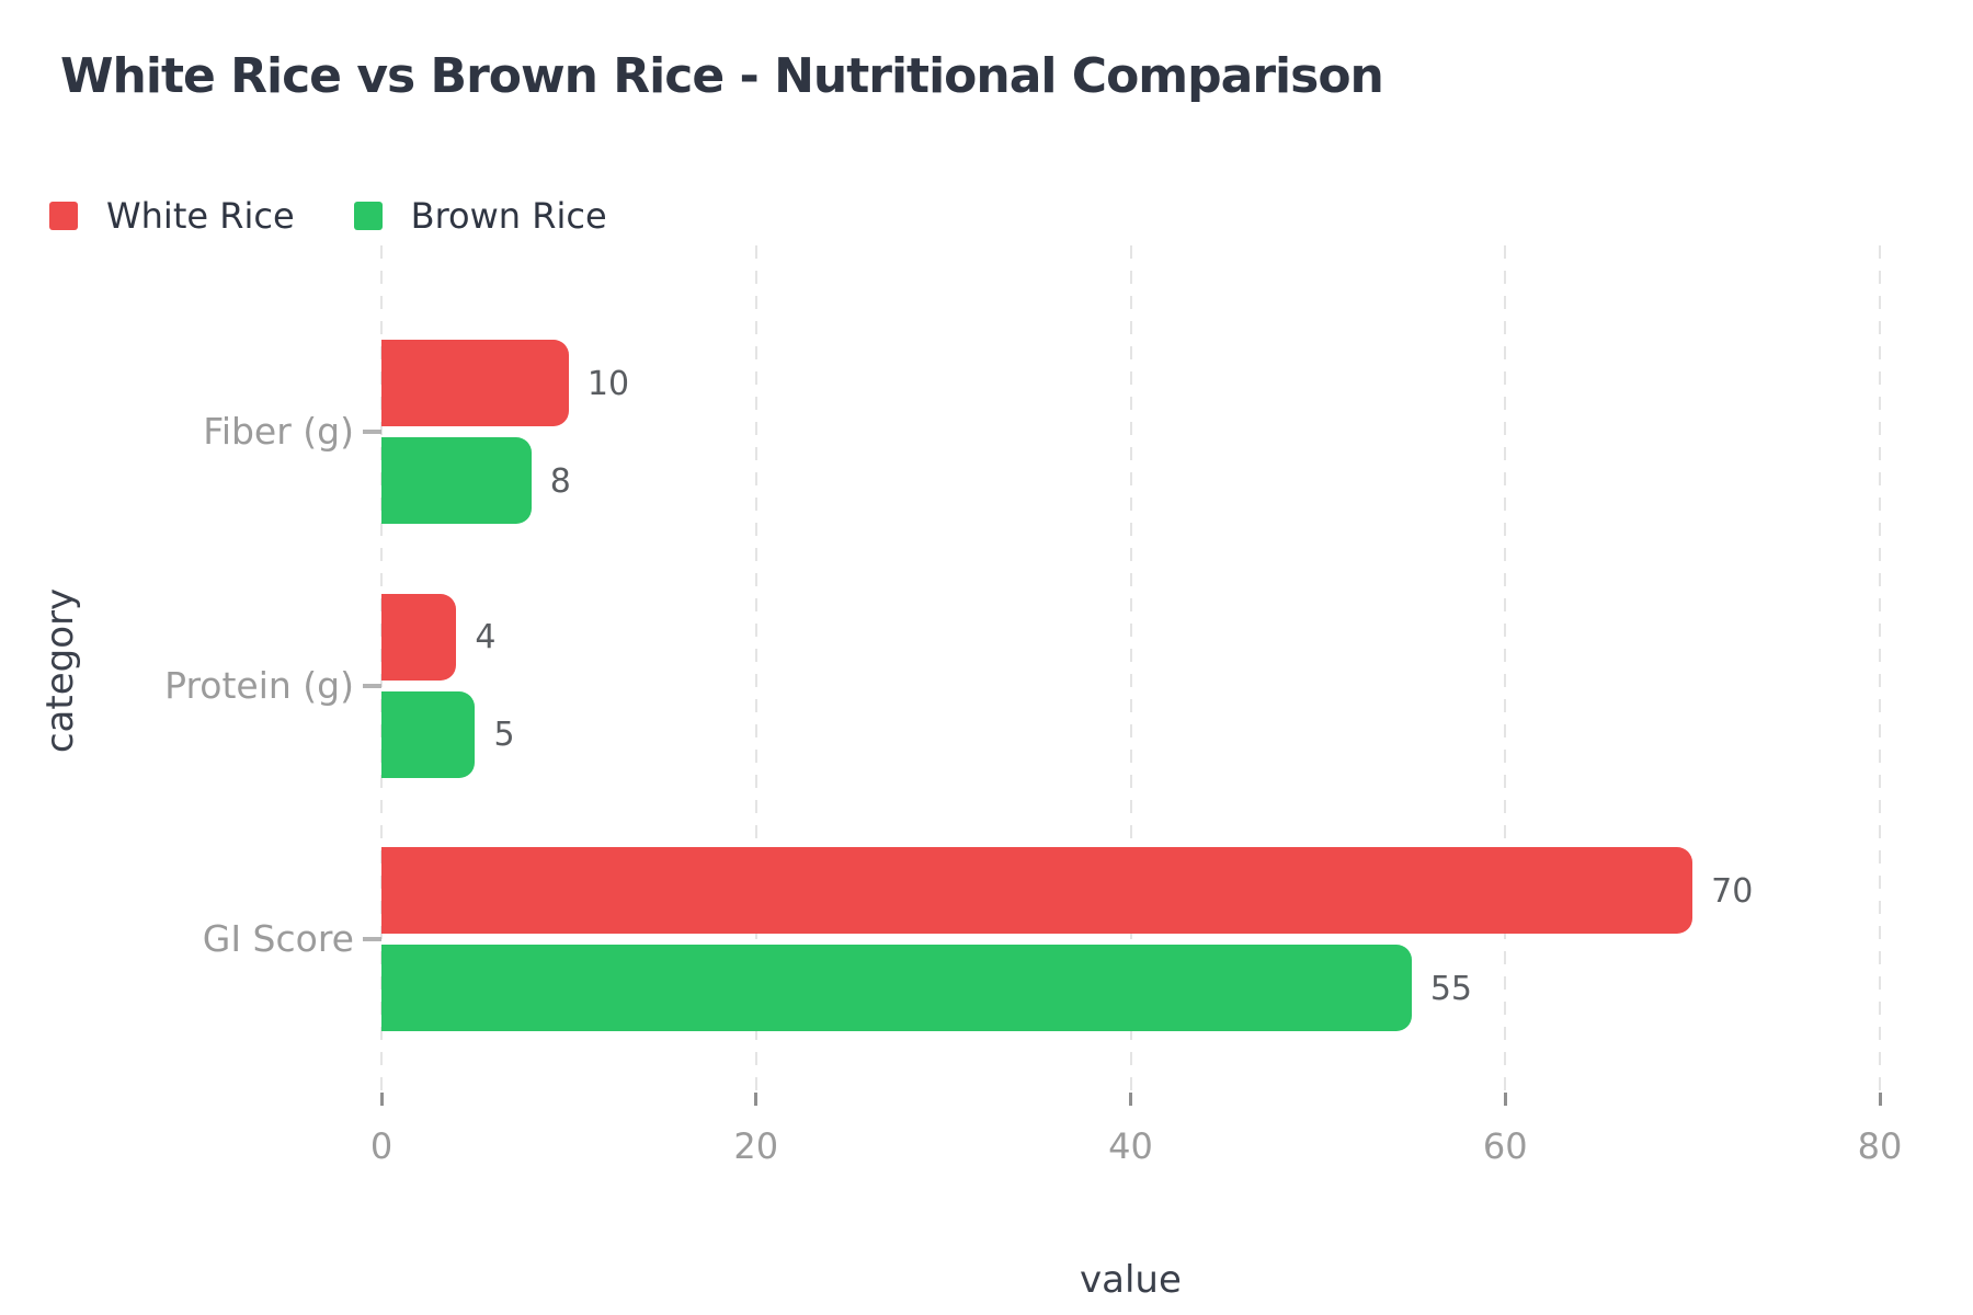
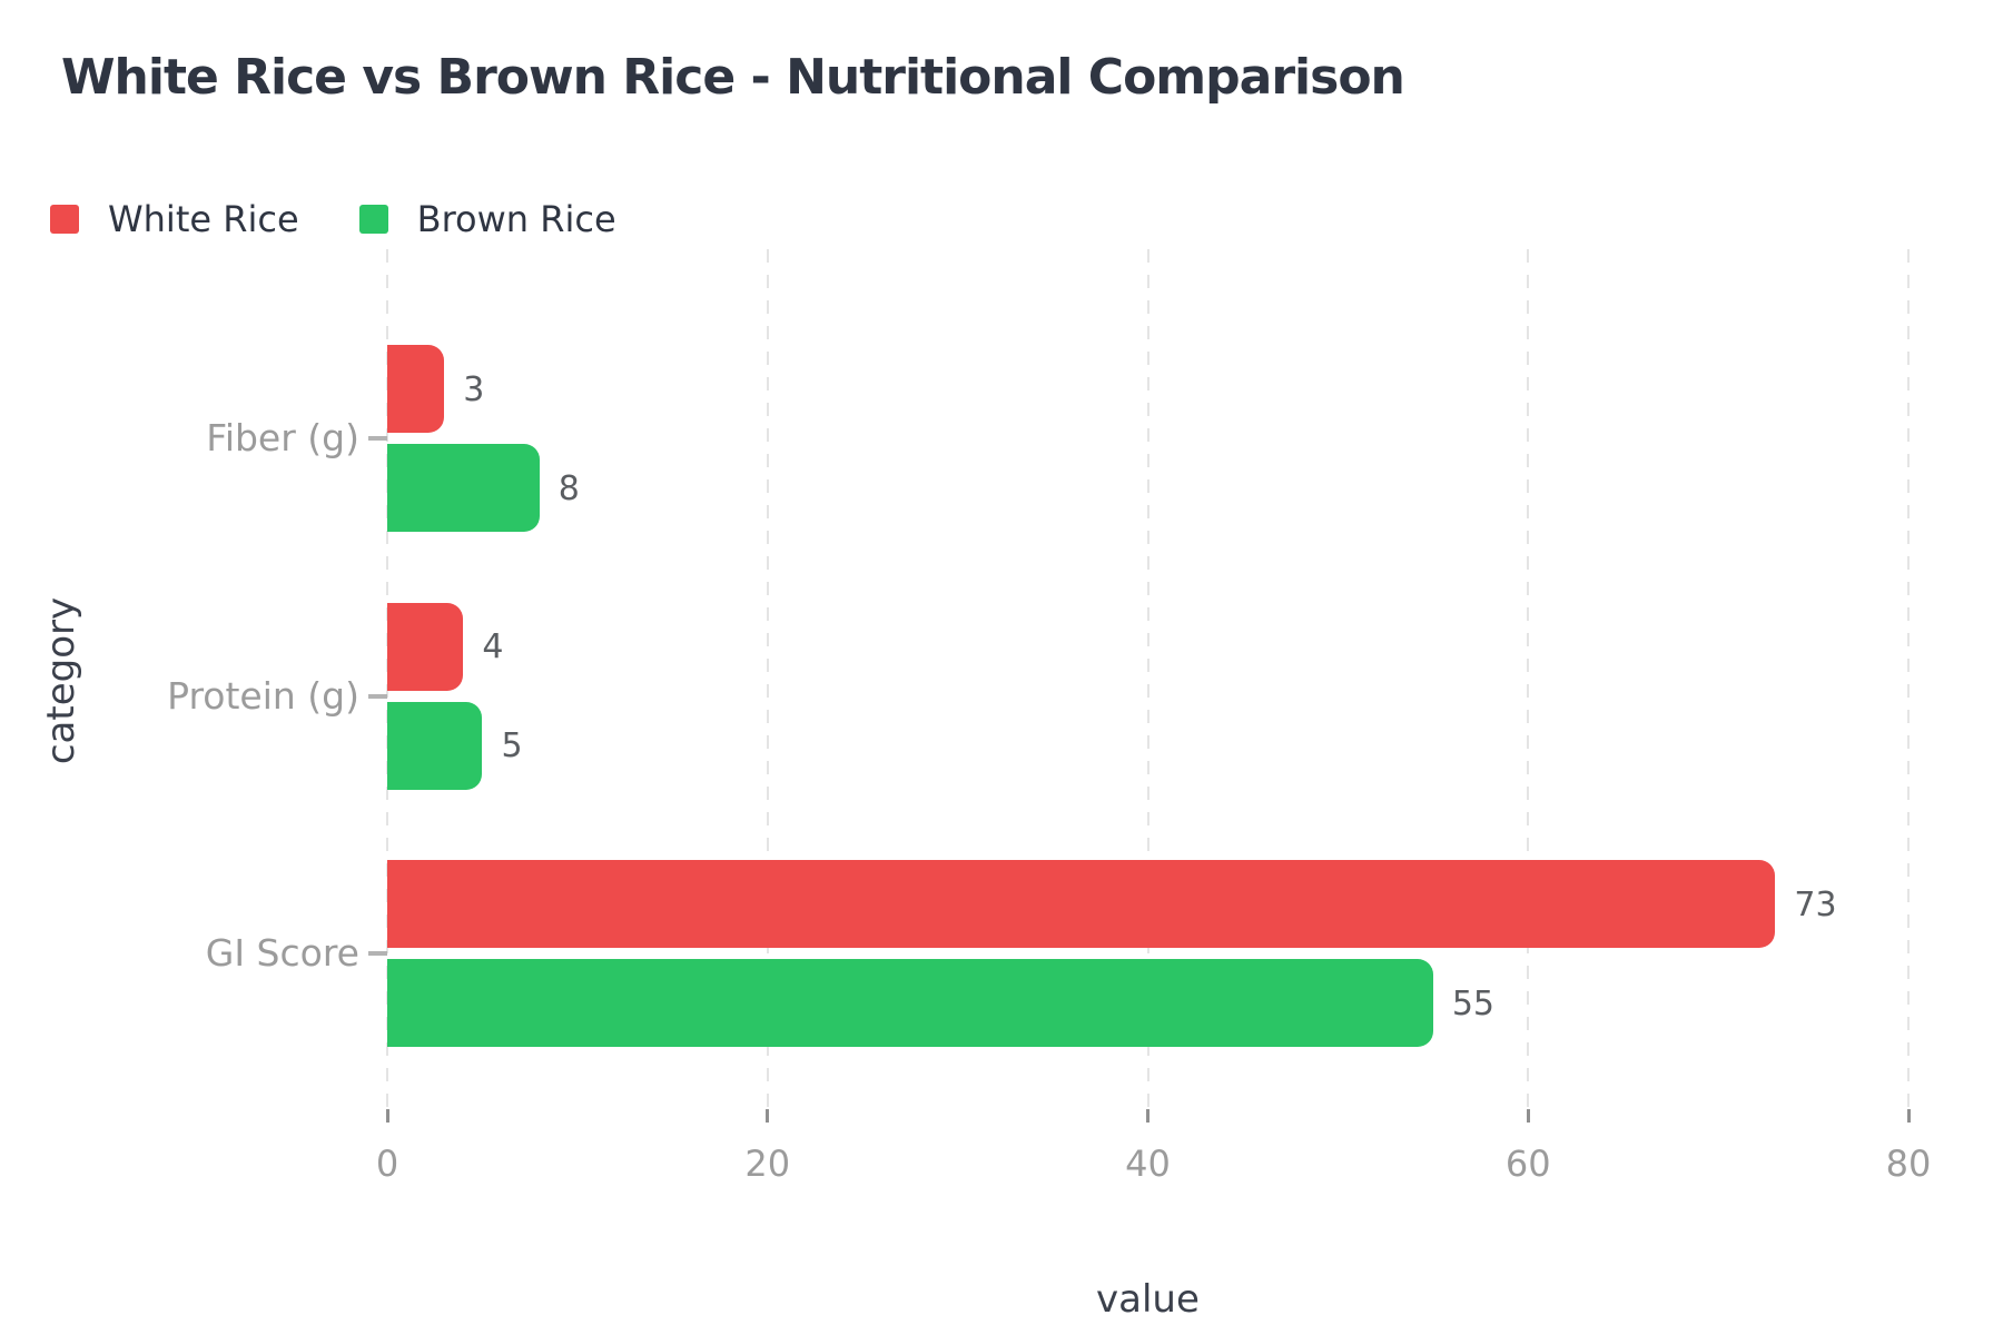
White Rice/Fiber (g): 10 -> 3
White Rice/GI Score: 70 -> 73
